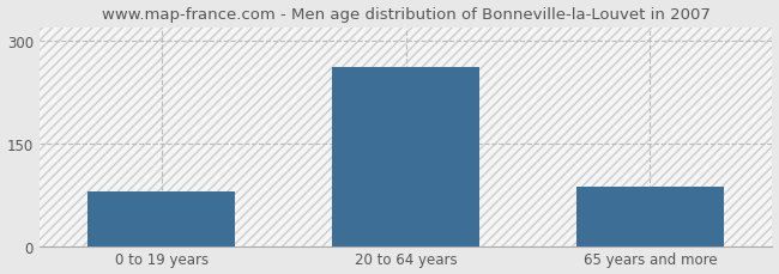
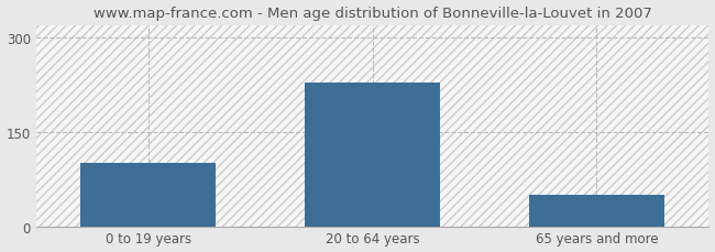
0 to 19 years: 80 -> 100
20 to 64 years: 262 -> 228
65 years and more: 86 -> 50
